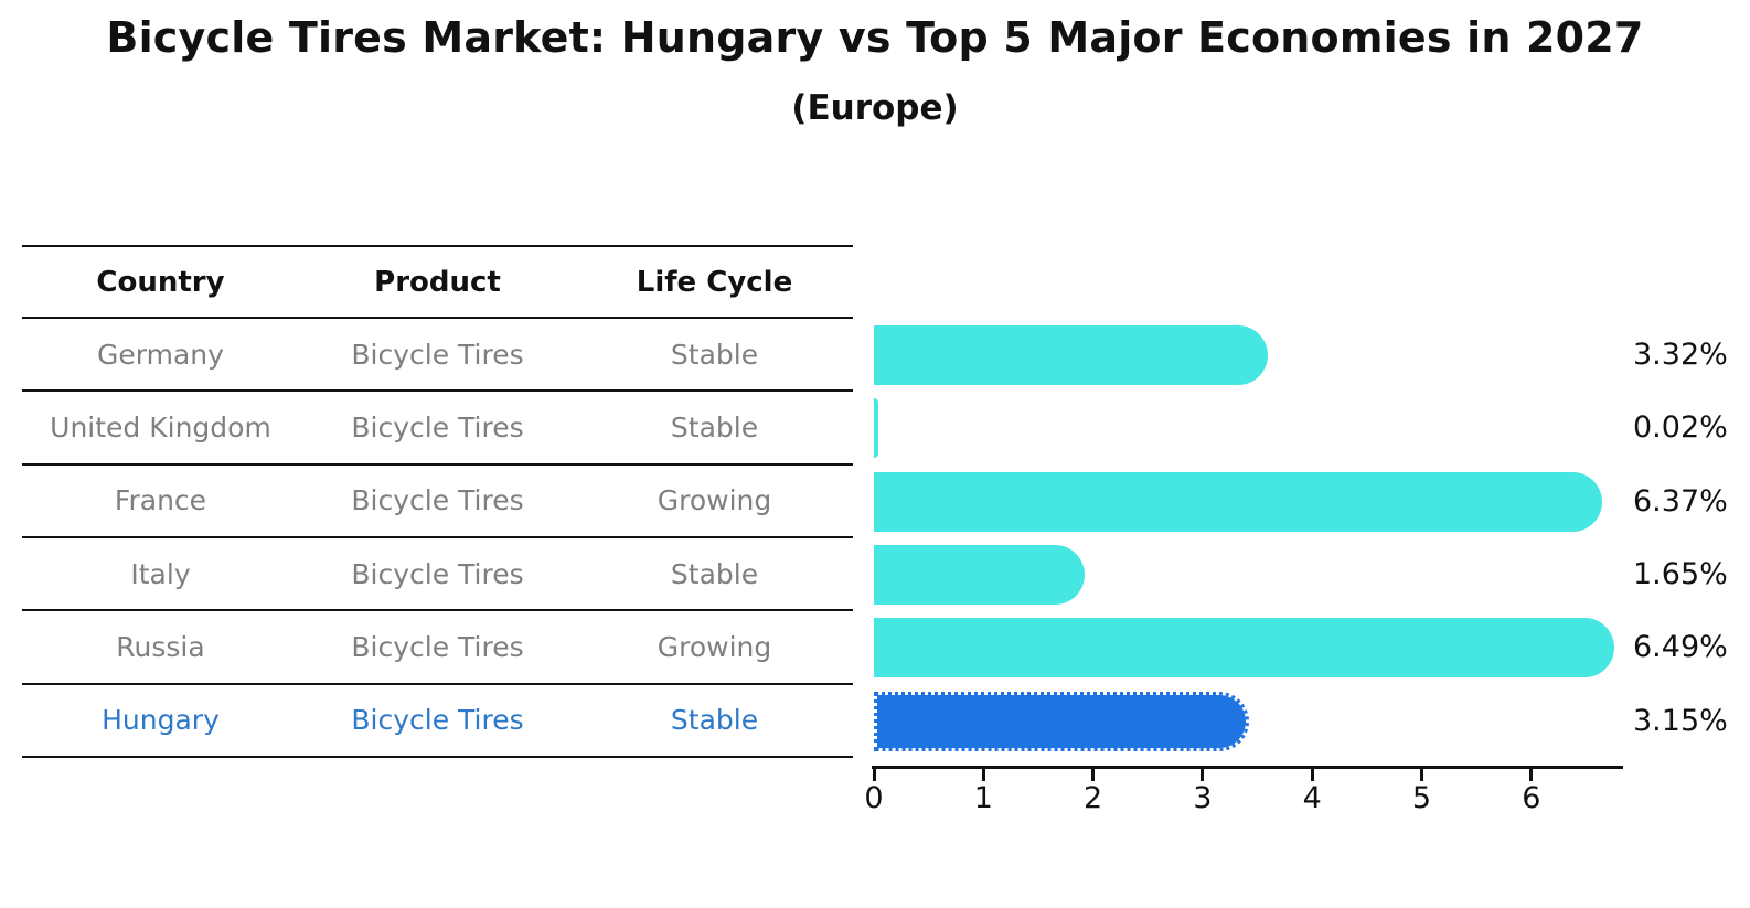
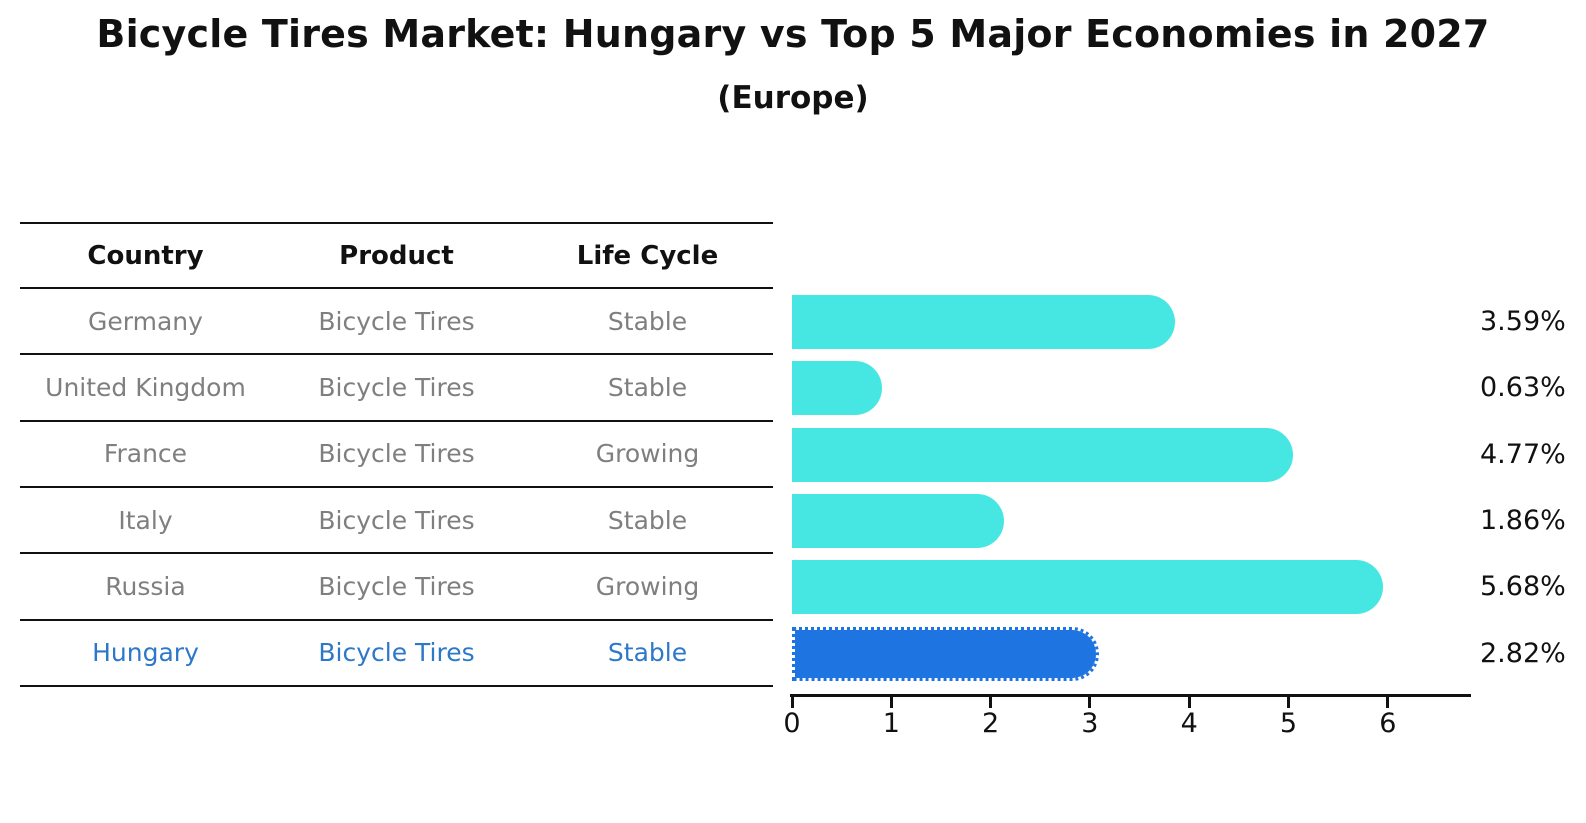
Germany: 3.32% -> 3.59%
United Kingdom: 0.02% -> 0.63%
France: 6.37% -> 4.77%
Italy: 1.65% -> 1.86%
Russia: 6.49% -> 5.68%
Hungary: 3.15% -> 2.82%
